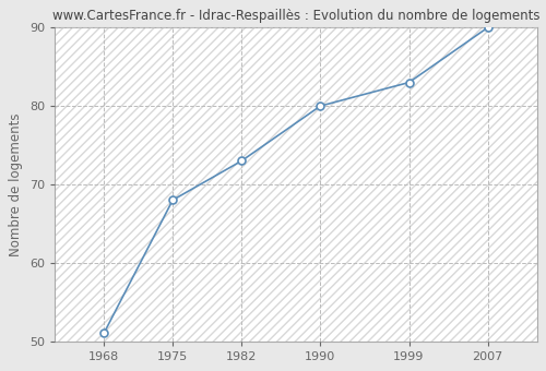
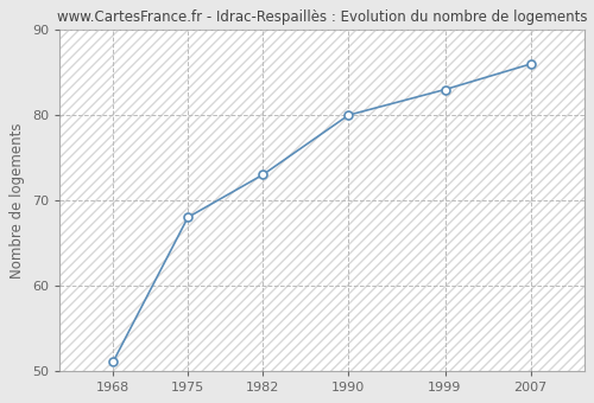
2007: 90 -> 86
